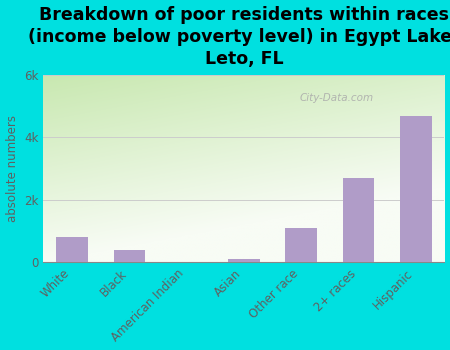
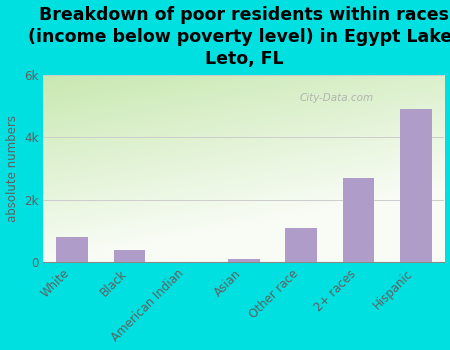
Hispanic: 4.7k -> 4.9k
